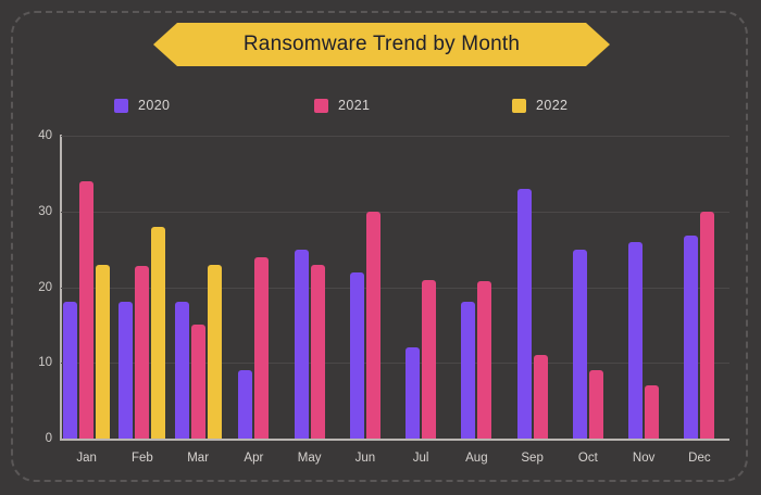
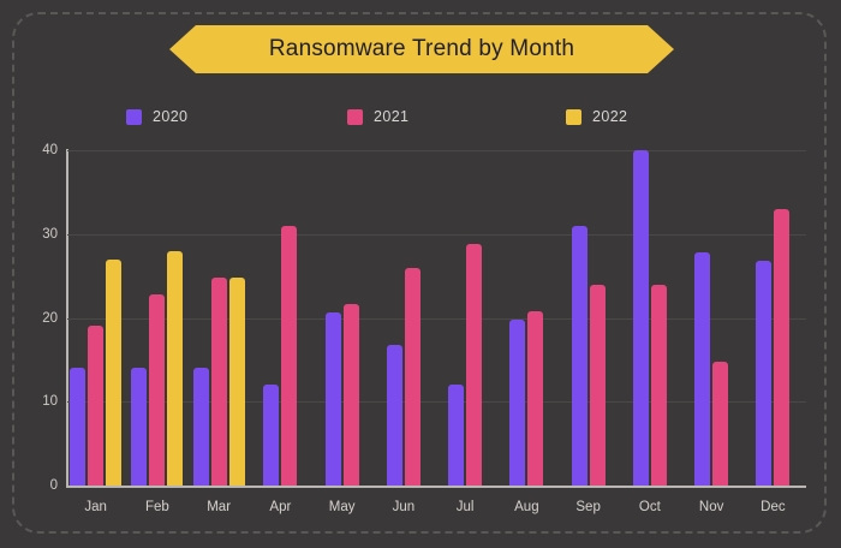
2020/Jan: 18 -> 14
2021/Jan: 34 -> 19
2022/Jan: 23 -> 27
2020/Feb: 18 -> 14
2020/Mar: 18 -> 14
2021/Mar: 15 -> 25
2022/Mar: 23 -> 25
2020/Apr: 9 -> 12
2021/Apr: 24 -> 31
2020/May: 25 -> 21
2021/May: 23 -> 22
2020/Jun: 22 -> 17
2021/Jun: 30 -> 26
2021/Jul: 21 -> 29
2020/Aug: 18 -> 20
2020/Sep: 33 -> 31
2021/Sep: 11 -> 24
2020/Oct: 25 -> 40
2021/Oct: 9 -> 24
2020/Nov: 26 -> 28
2021/Nov: 7 -> 15
2021/Dec: 30 -> 33
